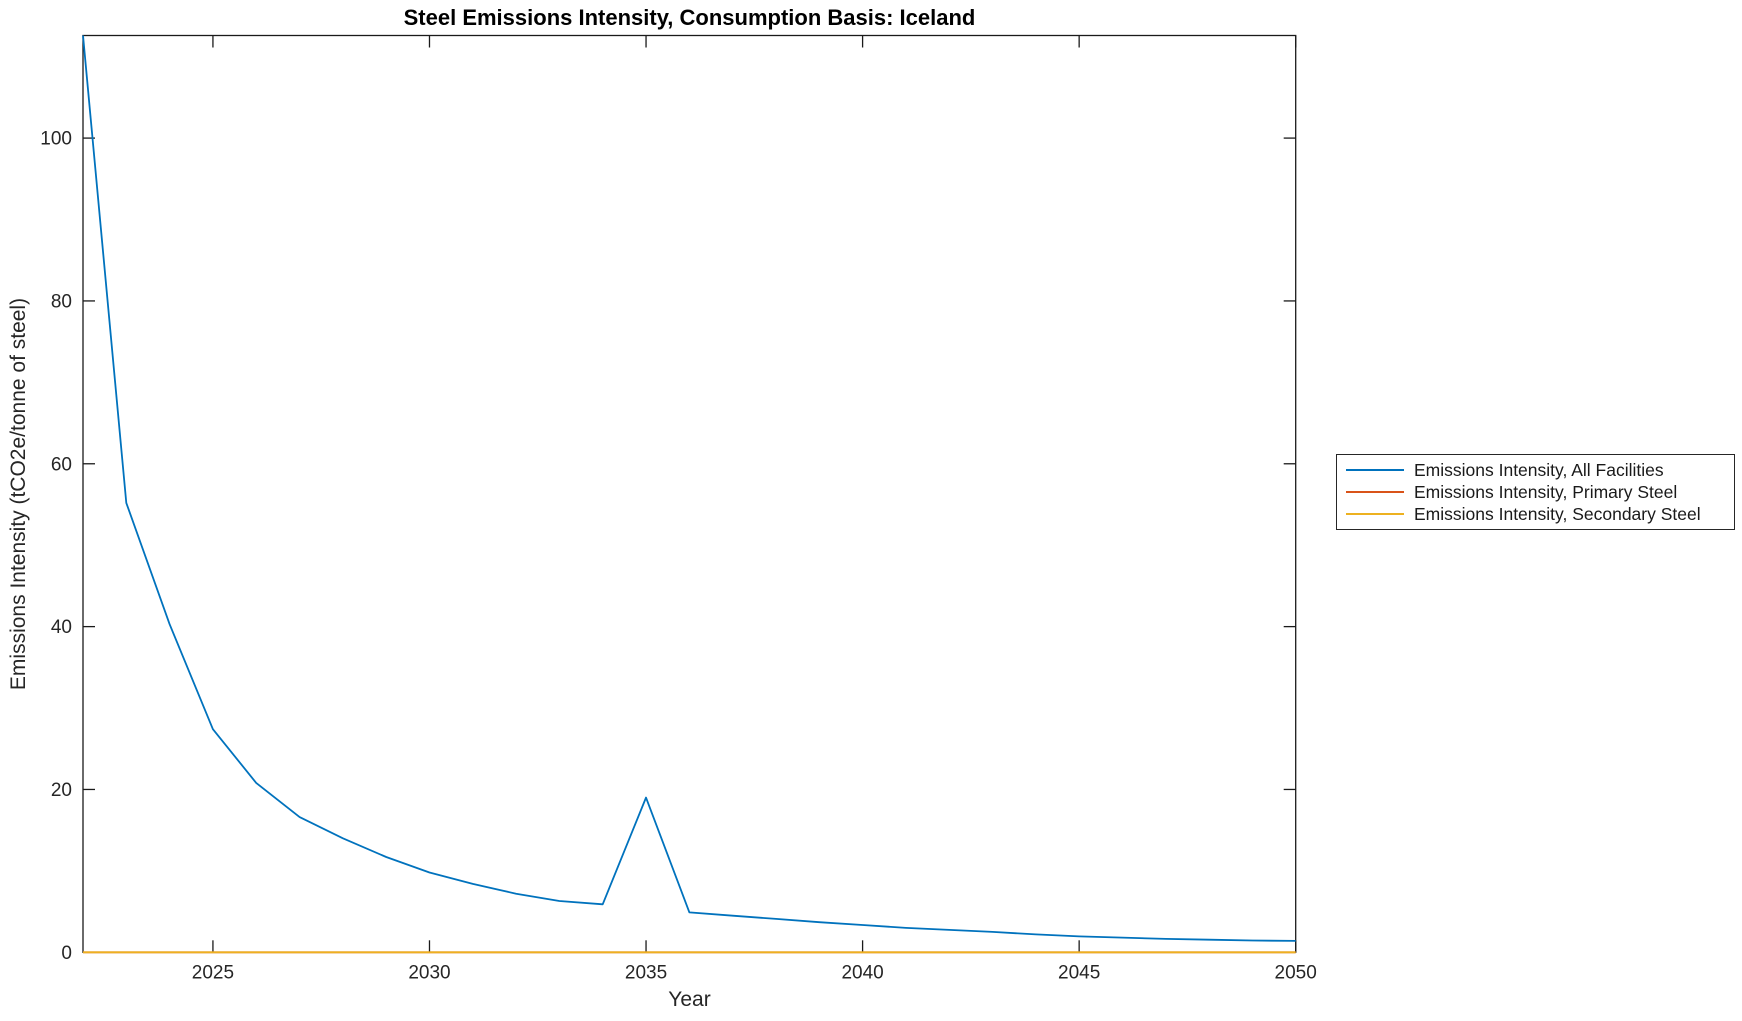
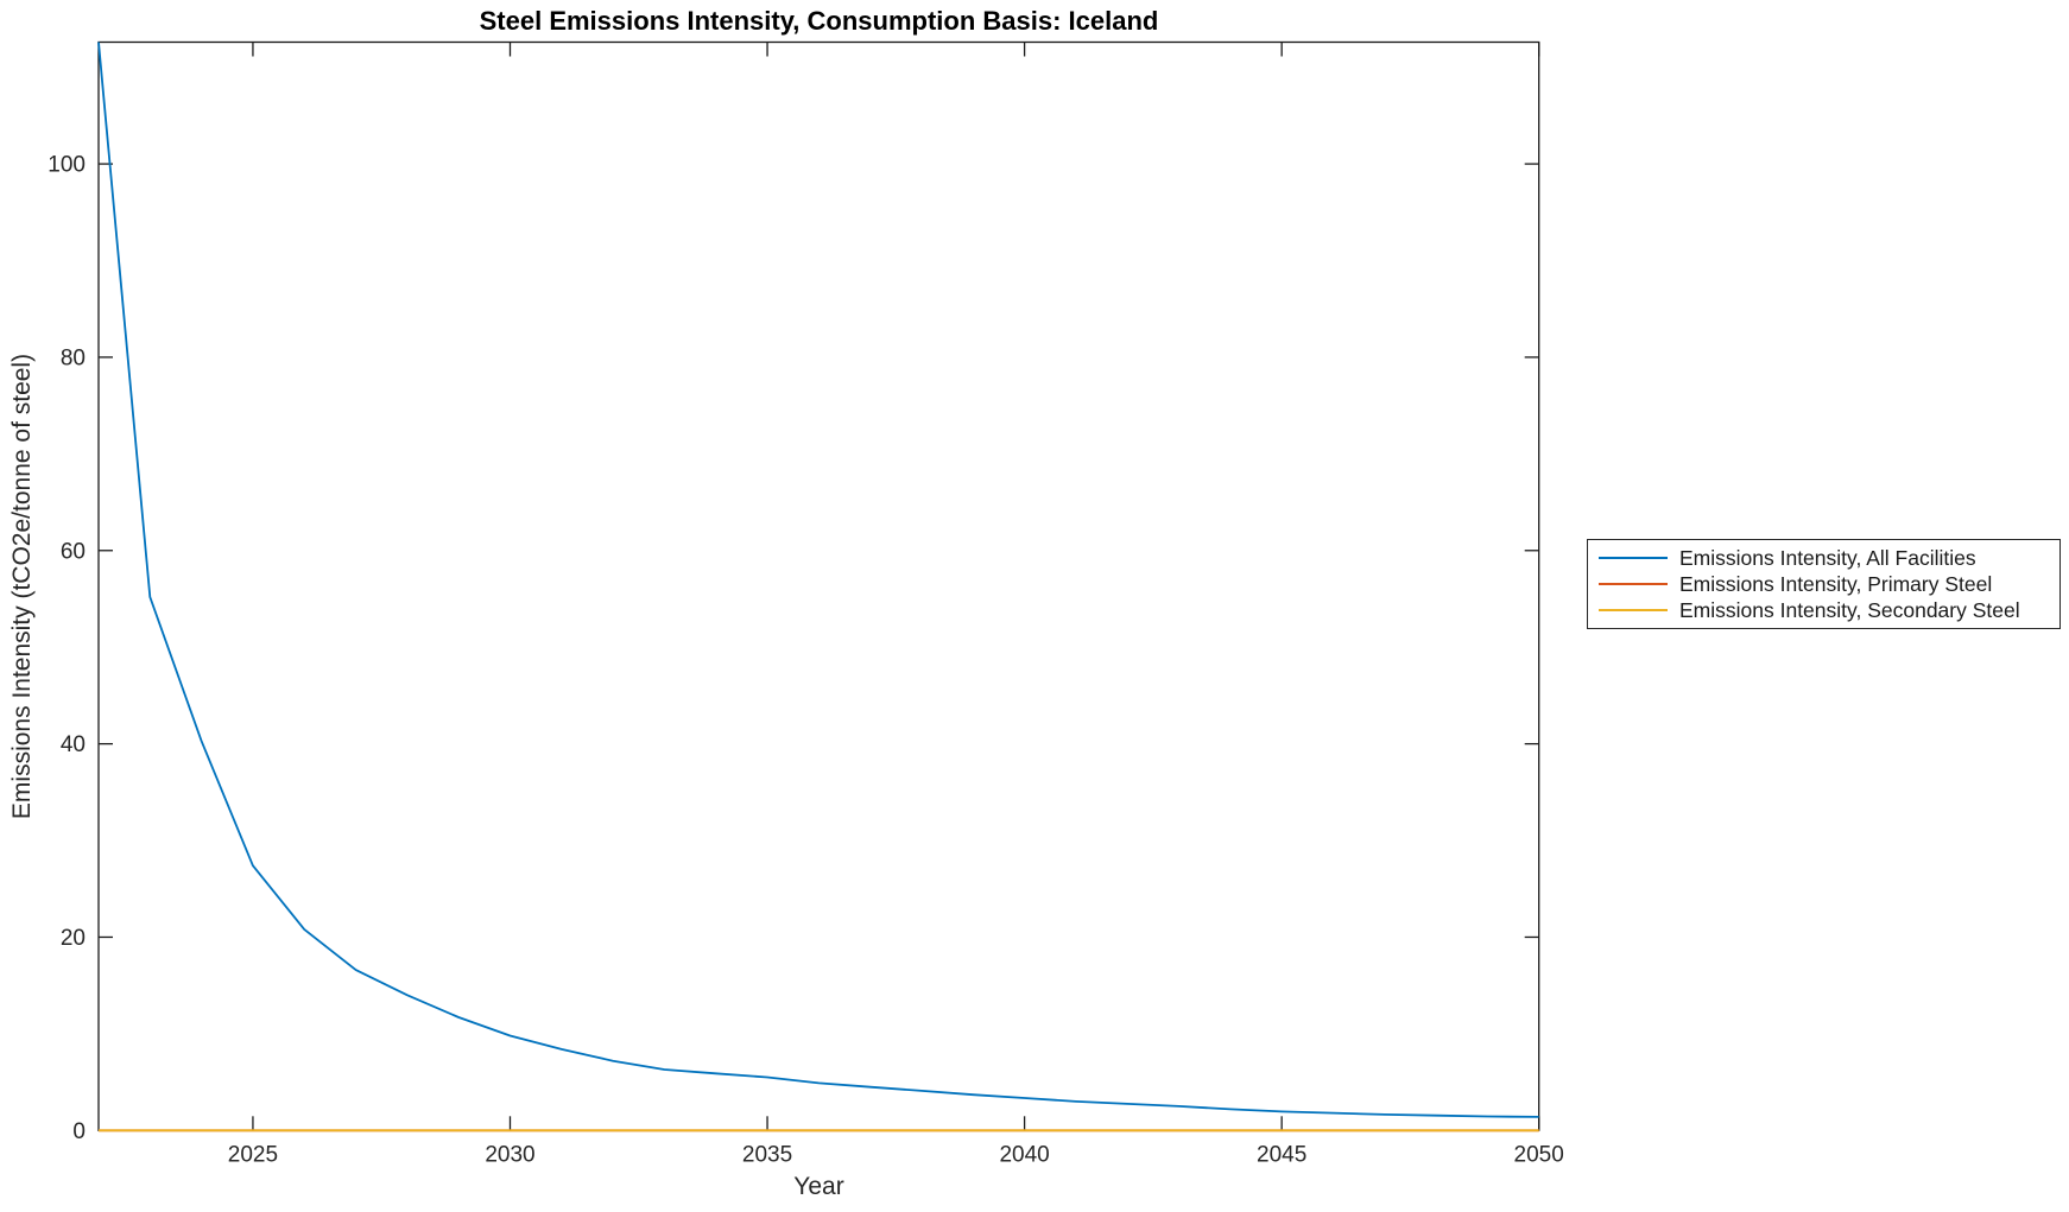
Emissions Intensity, All Facilities/2035: 19 -> 6
